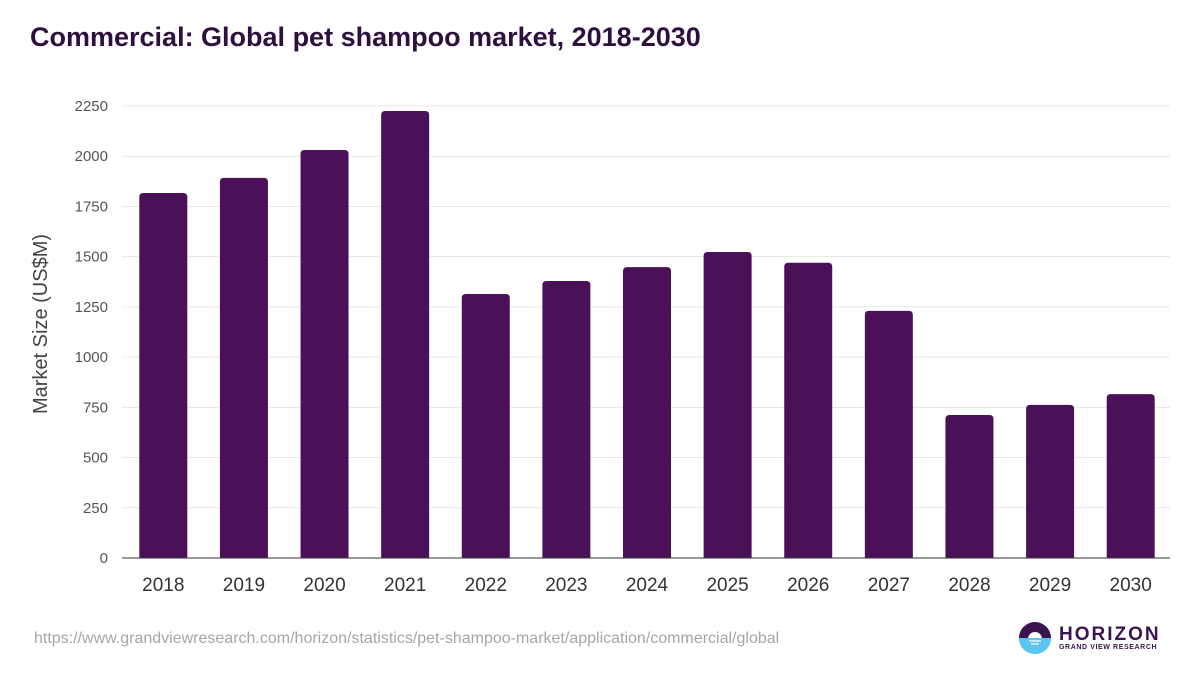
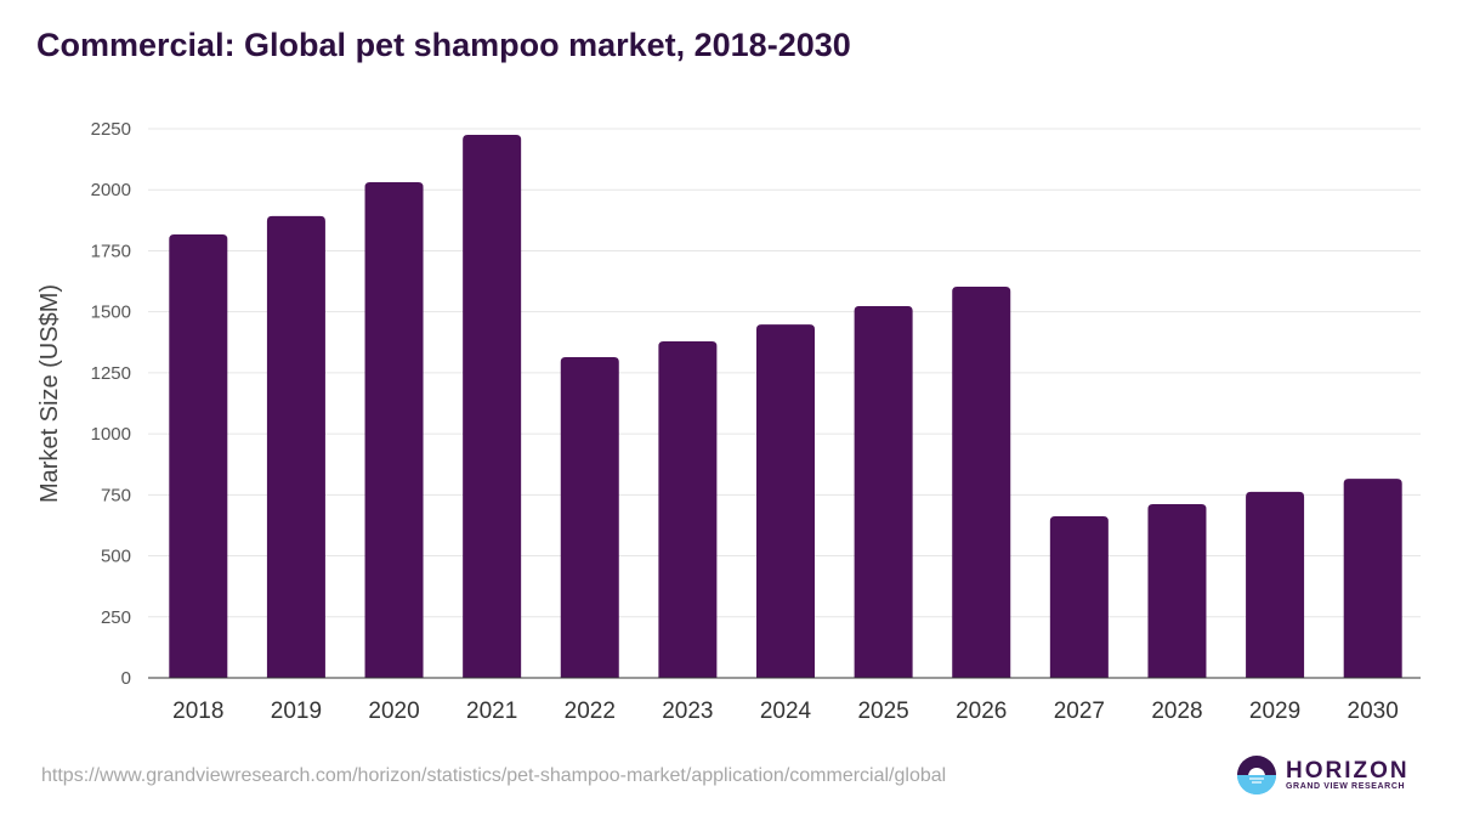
2026: 1470 -> 1600
2027: 1230 -> 660
